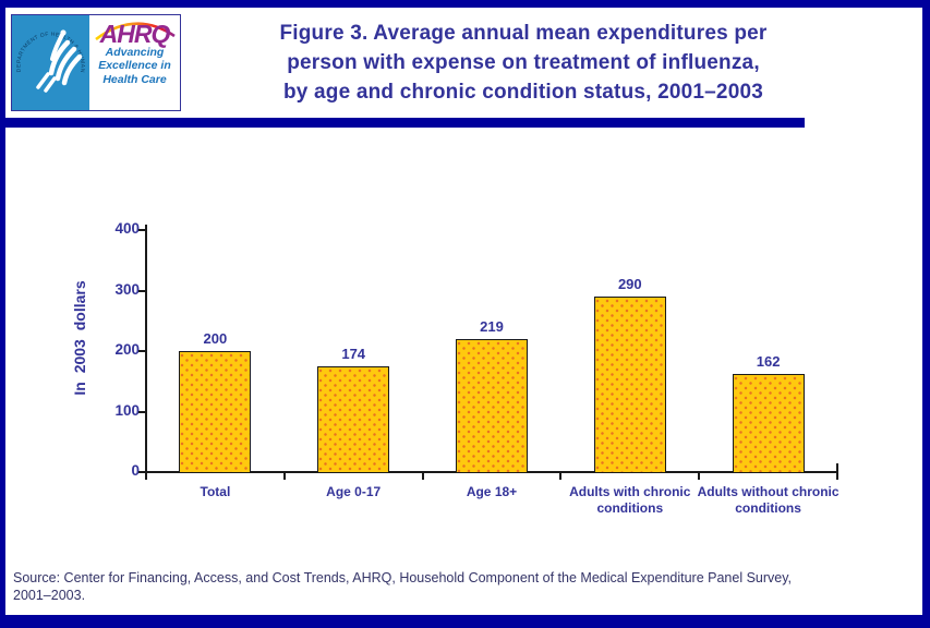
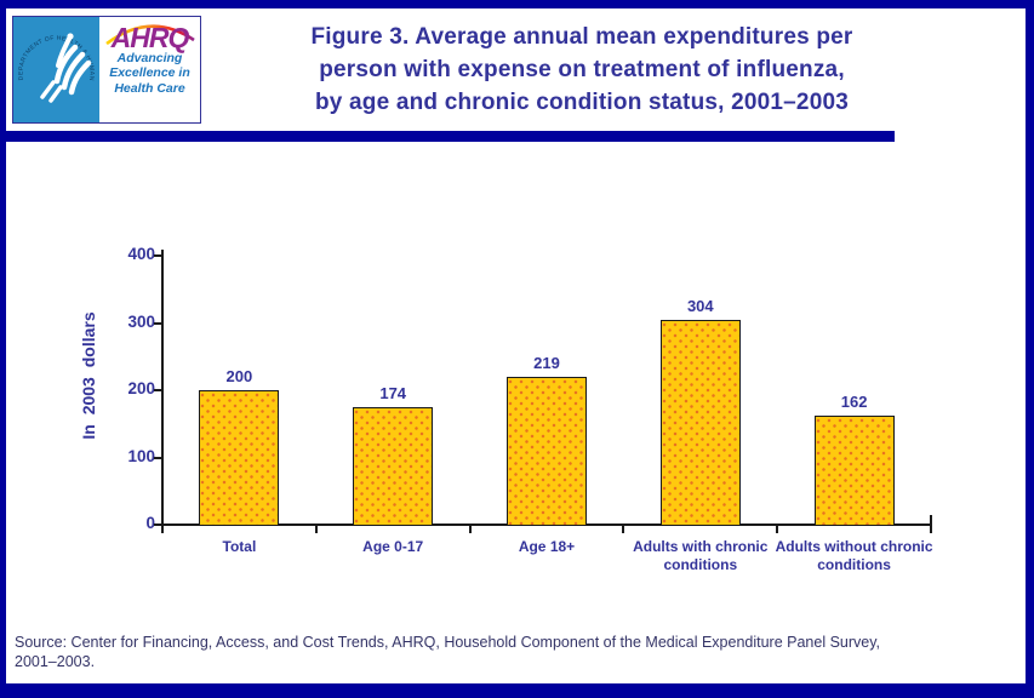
Adults with chronic conditions: 290 -> 304
